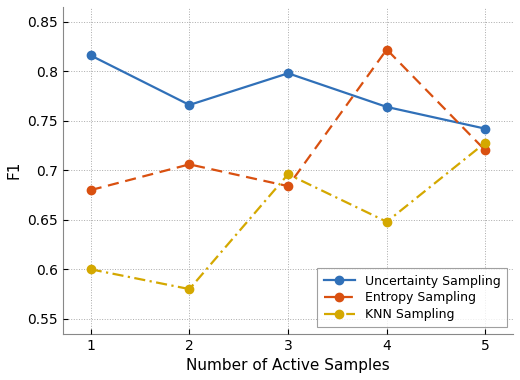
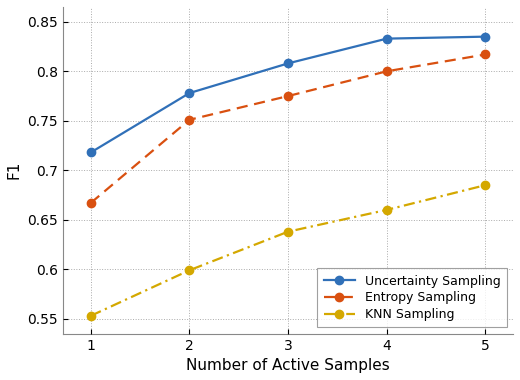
Uncertainty Sampling/1: 0.816 -> 0.718
Entropy Sampling/1: 0.680 -> 0.667
KNN Sampling/1: 0.600 -> 0.553
Uncertainty Sampling/2: 0.766 -> 0.778
Entropy Sampling/2: 0.706 -> 0.751
KNN Sampling/2: 0.580 -> 0.599
Uncertainty Sampling/3: 0.798 -> 0.808
Entropy Sampling/3: 0.684 -> 0.775
KNN Sampling/3: 0.696 -> 0.638
Uncertainty Sampling/4: 0.764 -> 0.833
Entropy Sampling/4: 0.822 -> 0.800
KNN Sampling/4: 0.648 -> 0.660
Uncertainty Sampling/5: 0.742 -> 0.835
Entropy Sampling/5: 0.720 -> 0.817
KNN Sampling/5: 0.728 -> 0.685
